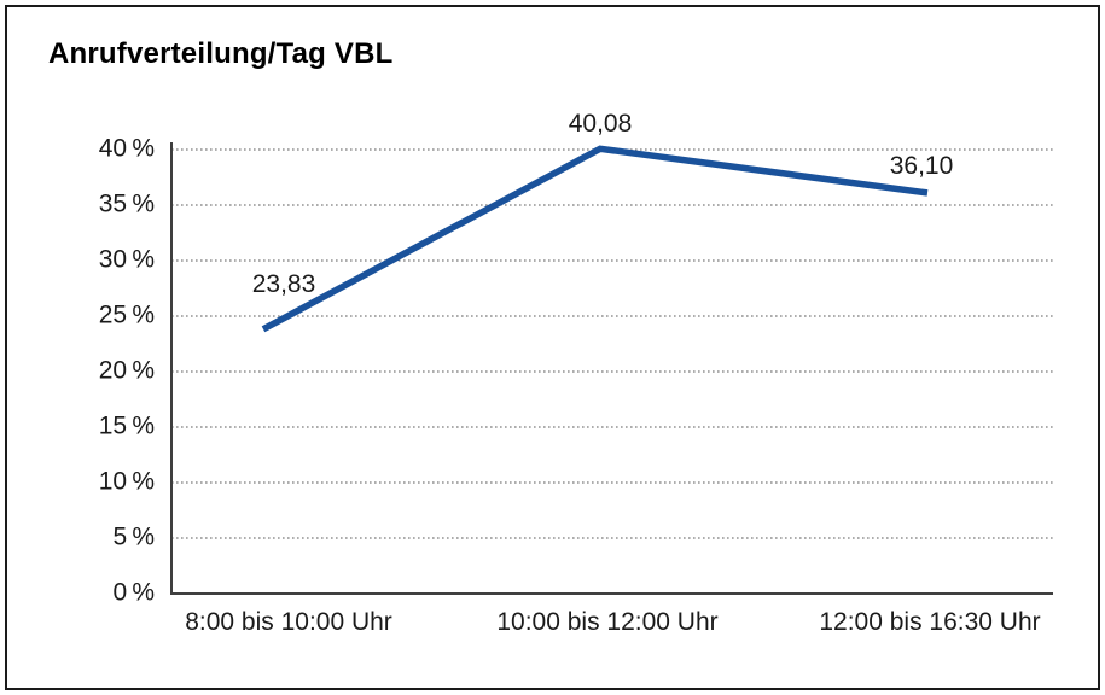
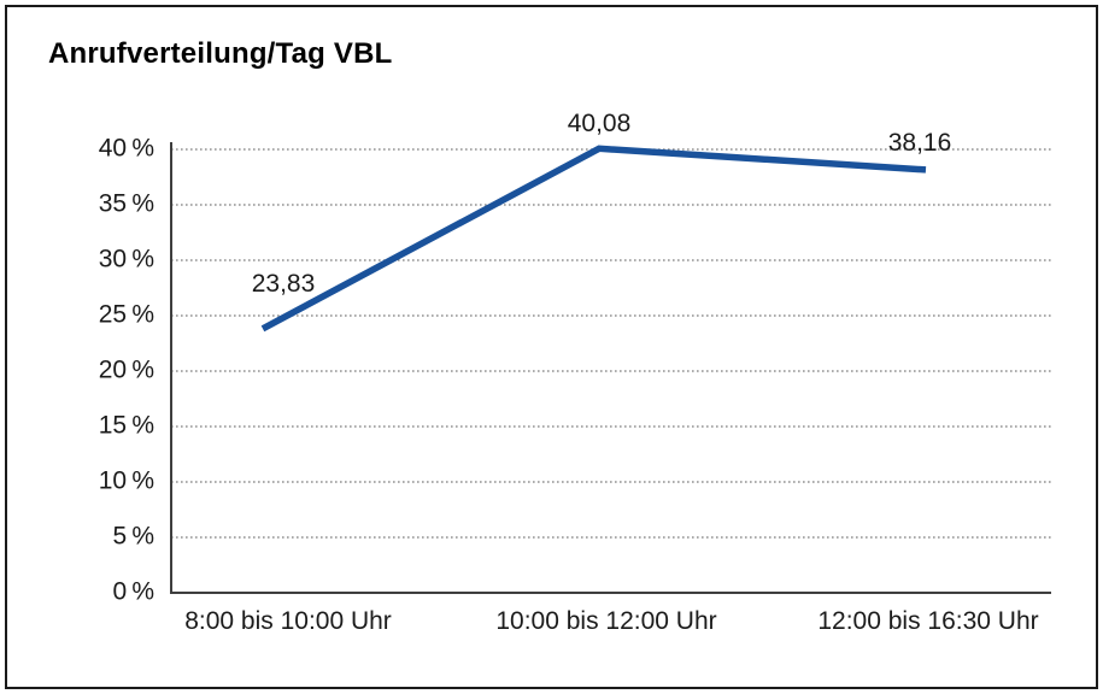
12:00 bis 16:30 Uhr: 36,10 -> 38,16
